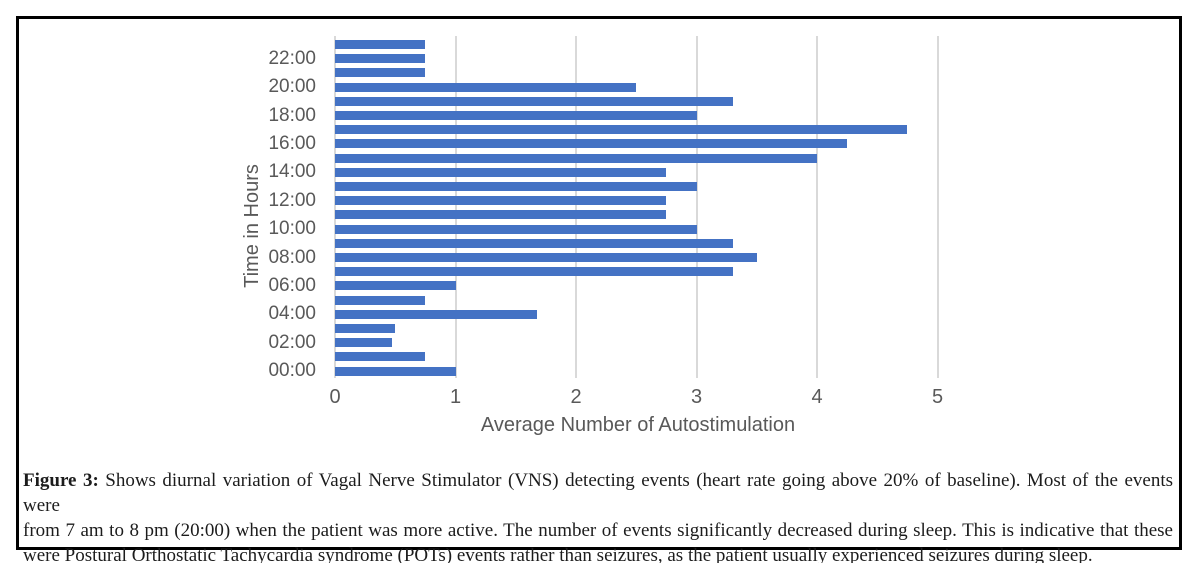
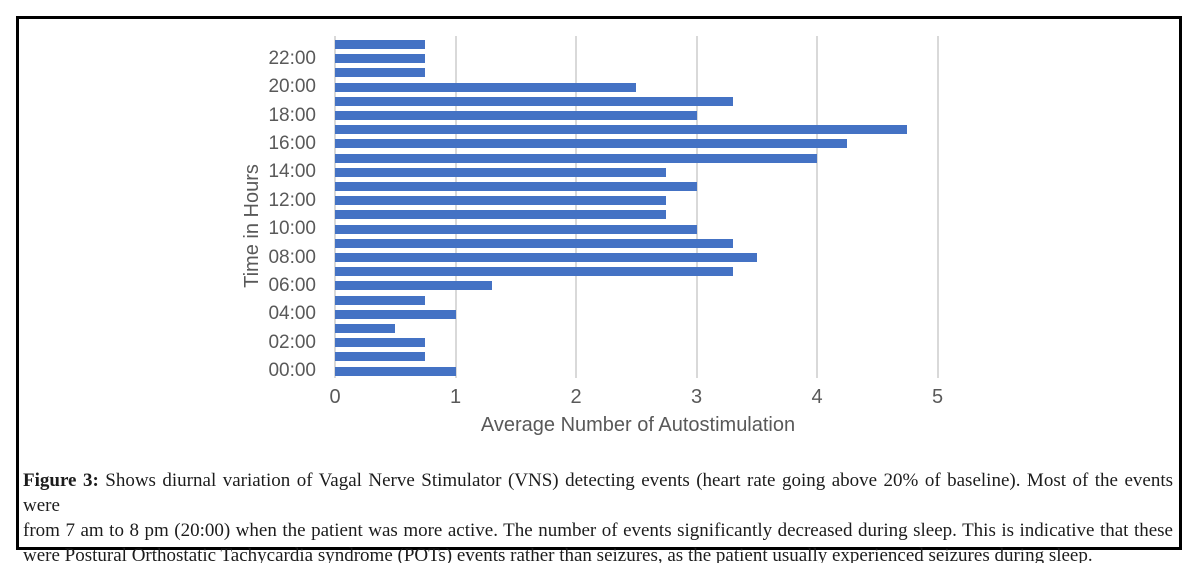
02:00: 0.47 -> 0.75
04:00: 1.68 -> 1.00
06:00: 1.00 -> 1.30
